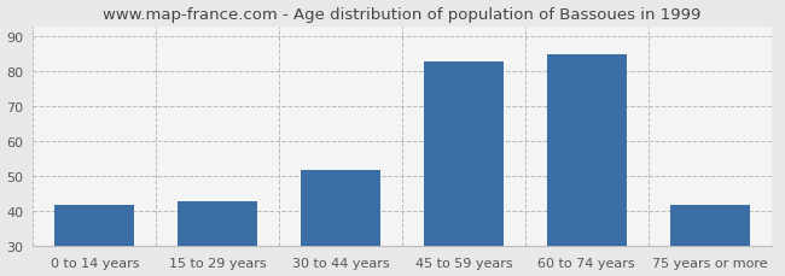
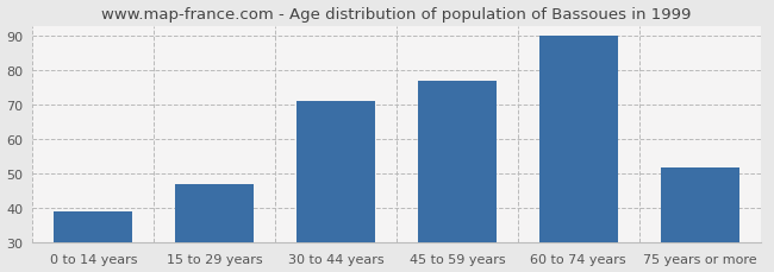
0 to 14 years: 42 -> 39
15 to 29 years: 43 -> 47
30 to 44 years: 52 -> 71
45 to 59 years: 83 -> 77
60 to 74 years: 85 -> 90
75 years or more: 42 -> 52
